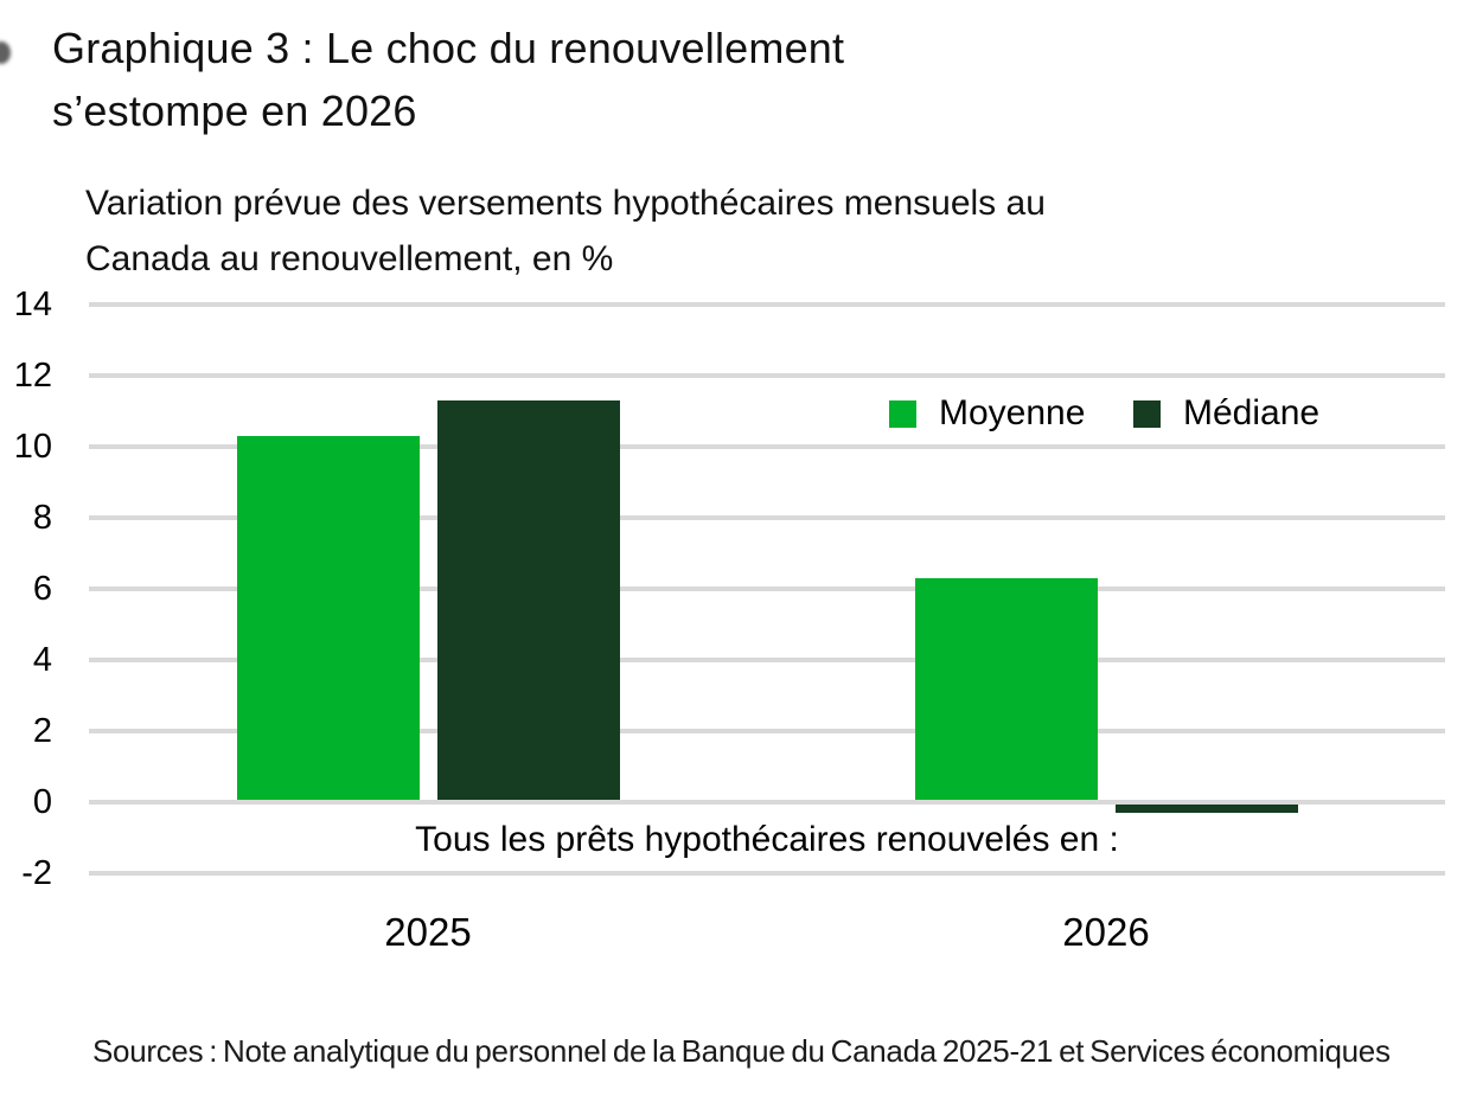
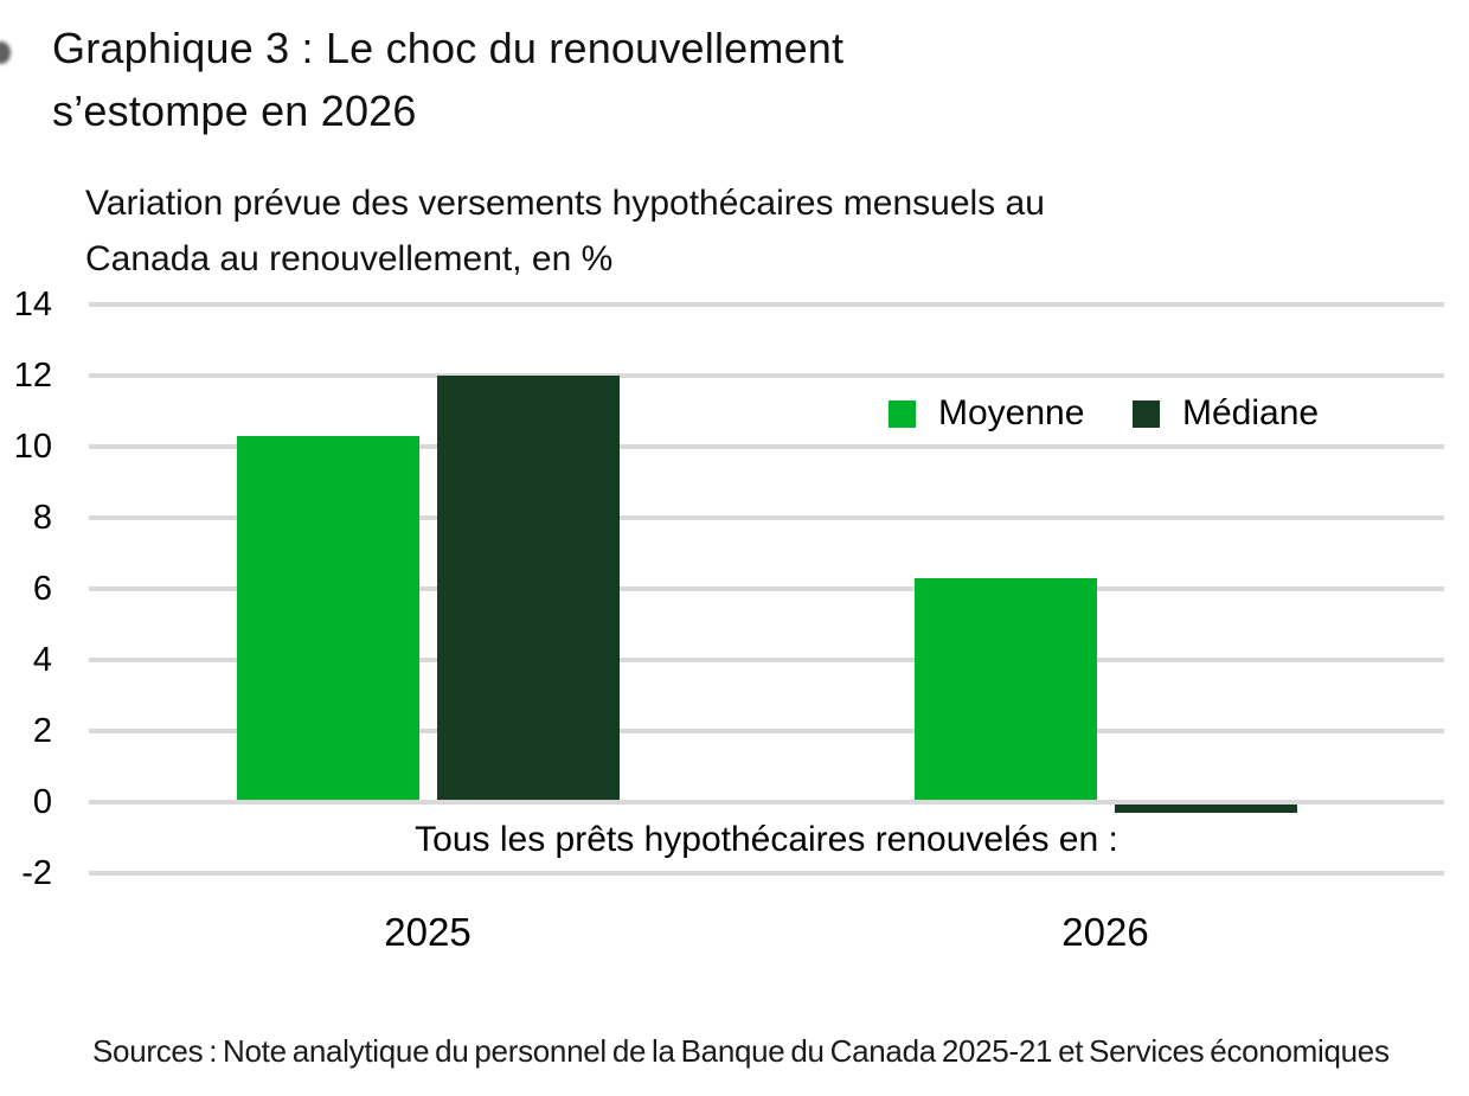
Médiane/2025: 11.3 -> 12.0
